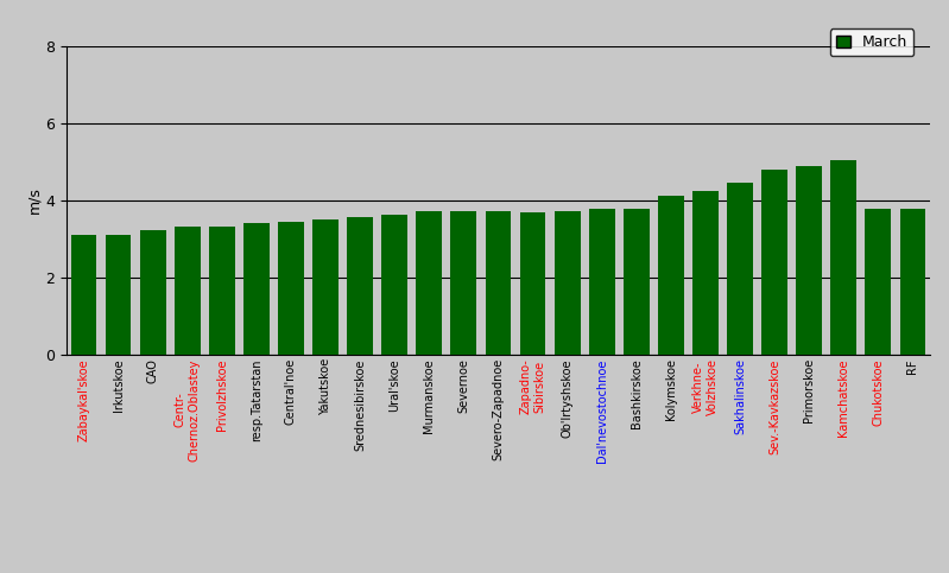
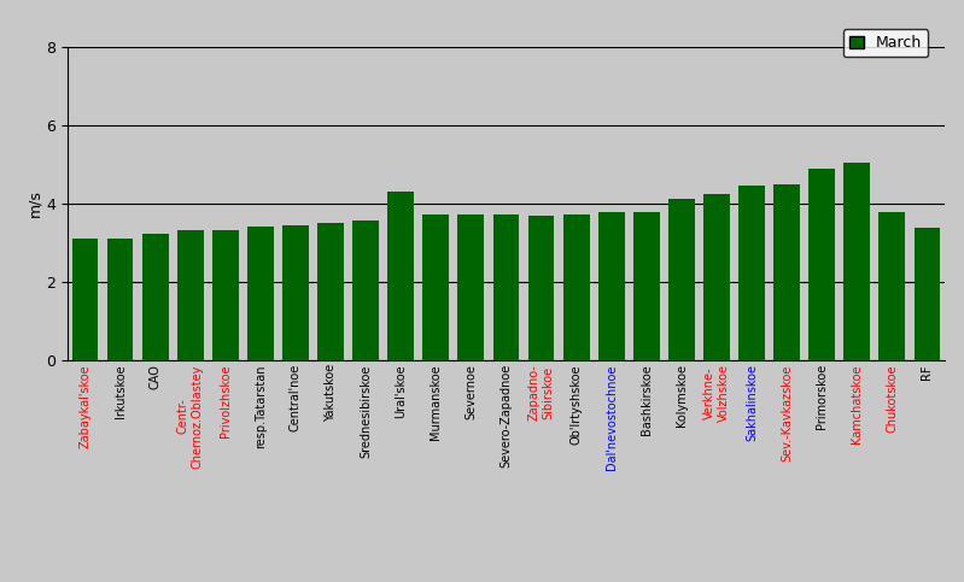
Ural'skoe: 3.62 -> 4.30
Sev.-Kavkazskoe: 4.80 -> 4.50
RF: 3.80 -> 3.40
